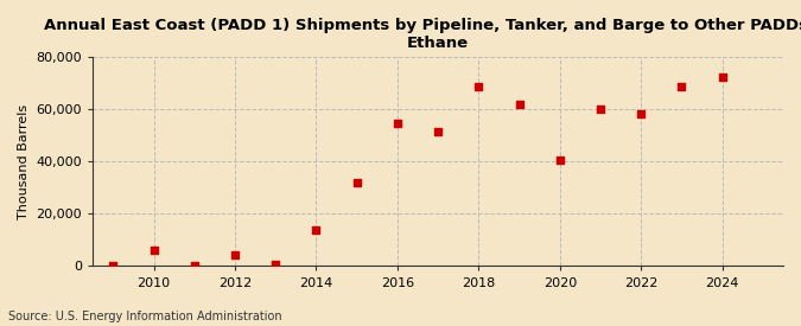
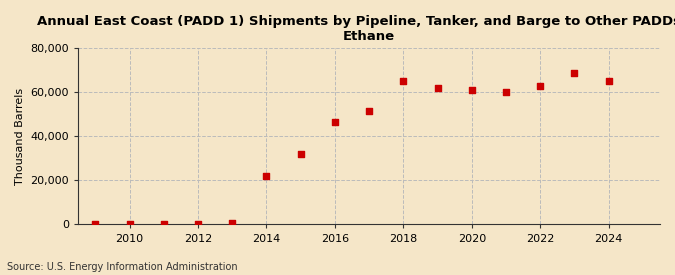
2010: 6,000 -> 200
2012: 4,500 -> 200
2014: 14,000 -> 22,000
2016: 54,500 -> 46,500
2018: 69,000 -> 65,000
2020: 40,500 -> 61,000
2022: 58,500 -> 63,000
2024: 72,500 -> 65,000
